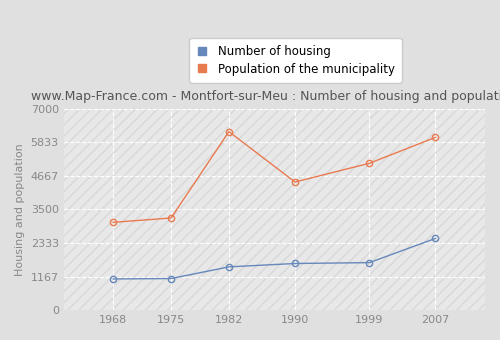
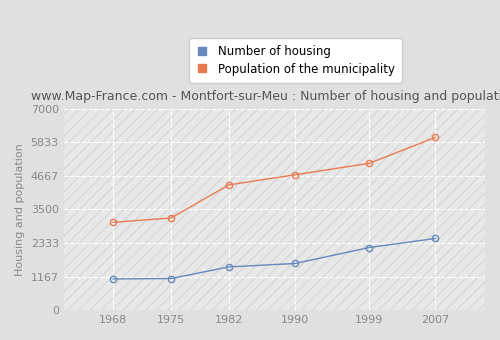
Population of the municipality/1982: 6200 -> 4350
Population of the municipality/1990: 4450 -> 4700
Number of housing/1999: 1650 -> 2180
